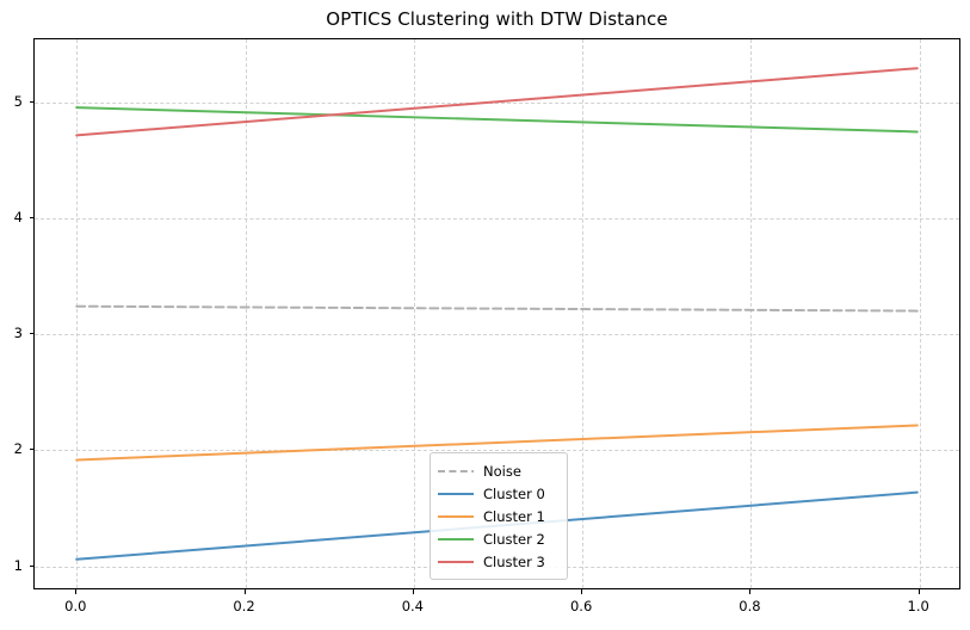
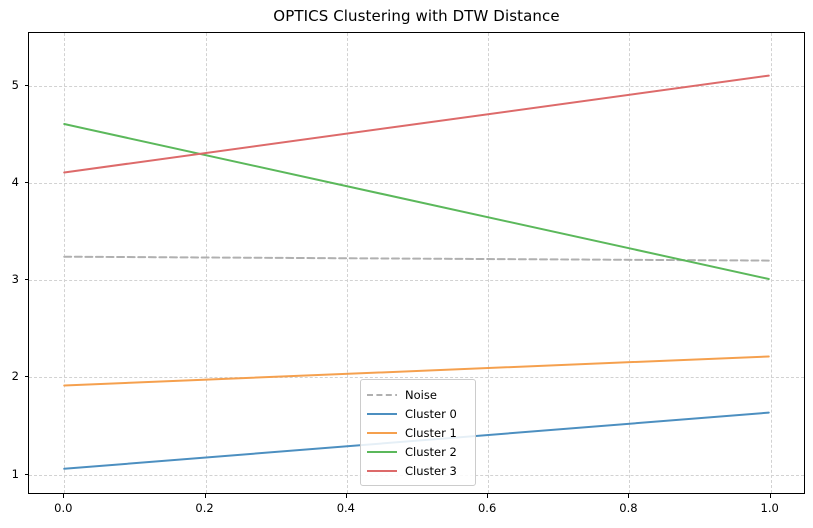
Cluster 2/0.0: 5,0 -> 4,6
Cluster 3/0.0: 4,7 -> 4,1
Cluster 2/1.0: 4,7 -> 3,0
Cluster 3/1.0: 5,3 -> 5,1
